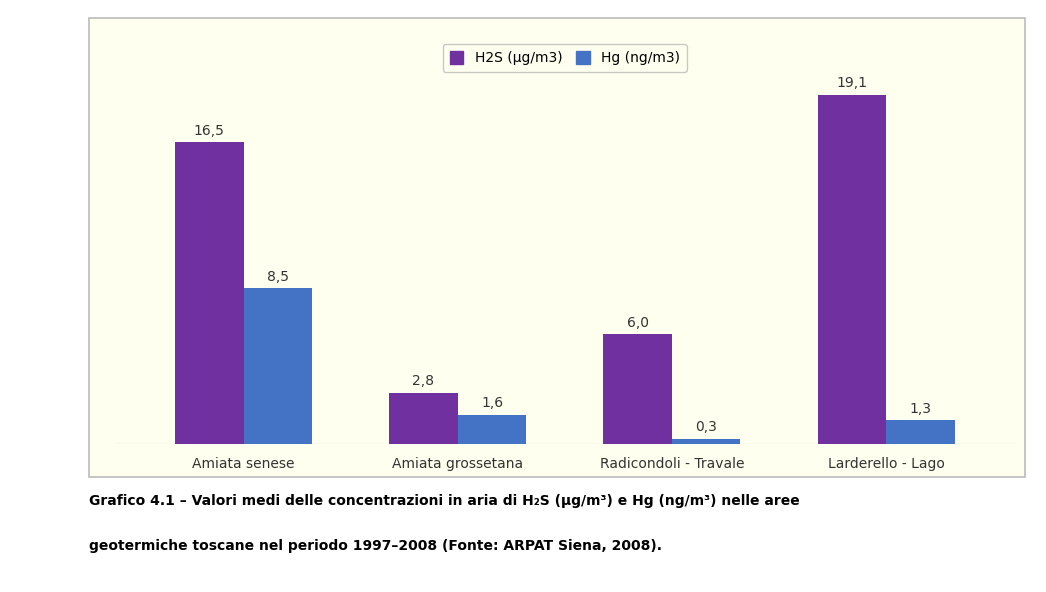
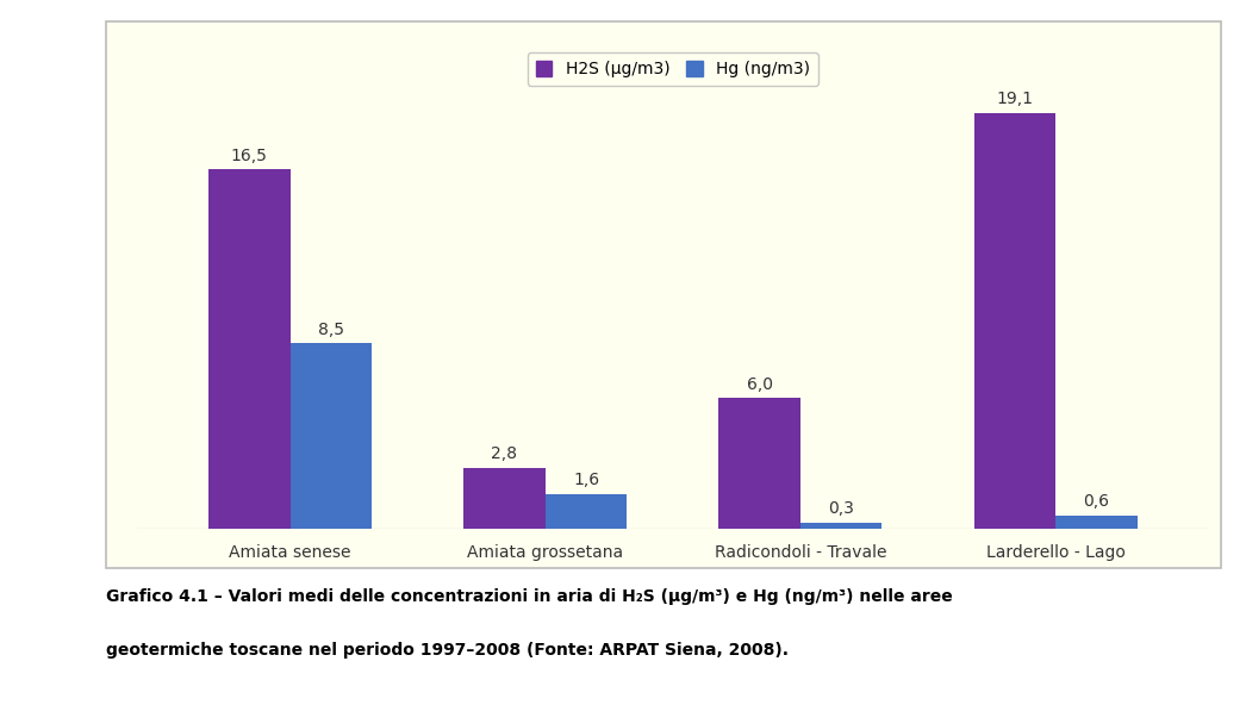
Hg (ng/m3)/Larderello - Lago: 1,3 -> 0,6
